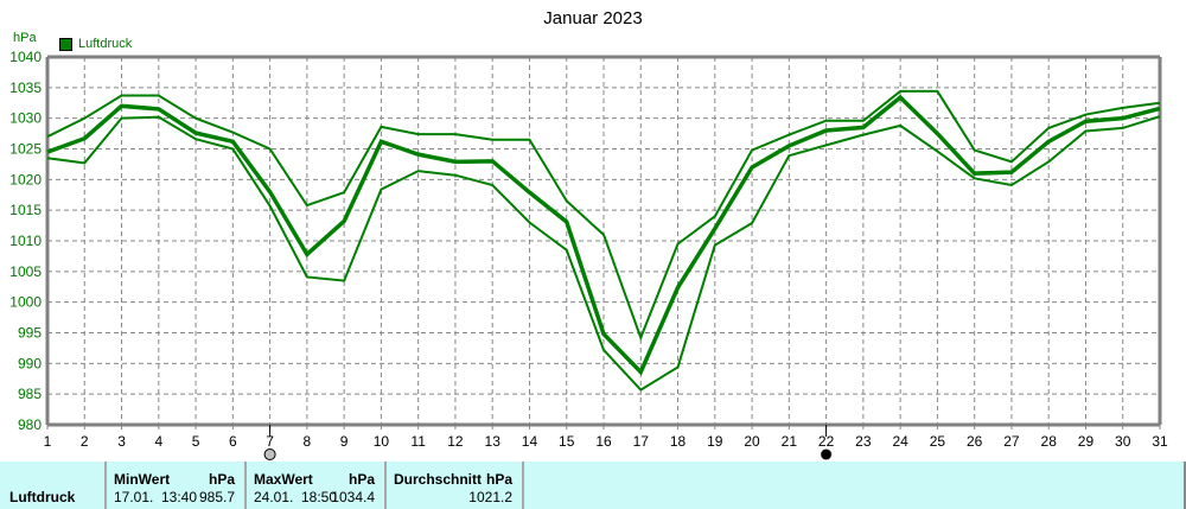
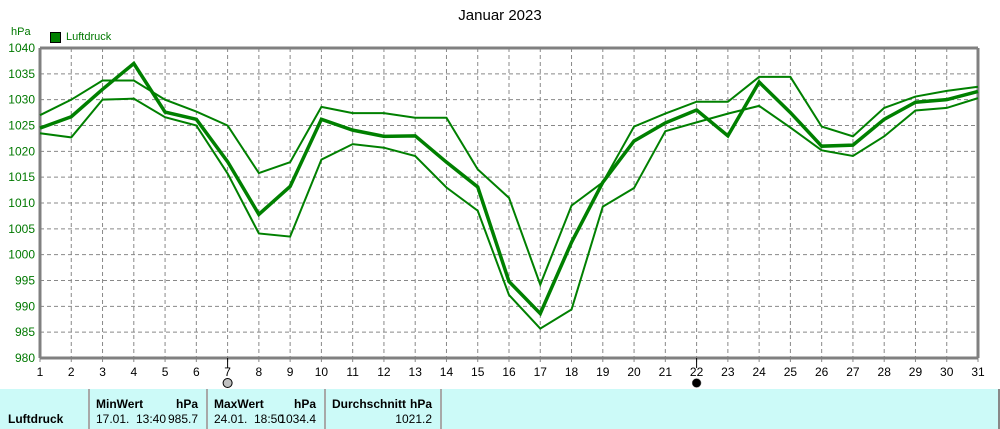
Luftdruck/4: 1032 -> 1037
Luftdruck/19: 1012 -> 1014
Luftdruck/23: 1028 -> 1023
